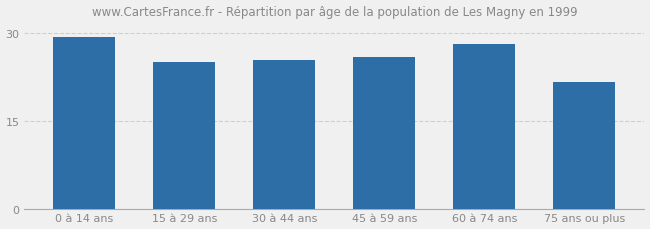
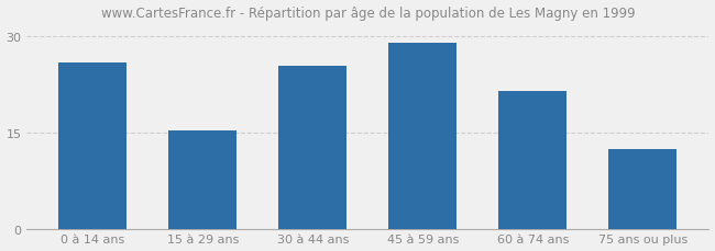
0 à 14 ans: 29.4 -> 26.0
15 à 29 ans: 25.0 -> 15.3
45 à 59 ans: 26.0 -> 29.0
60 à 74 ans: 28.2 -> 21.5
75 ans ou plus: 21.6 -> 12.5
